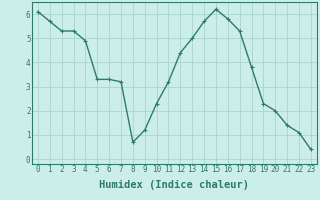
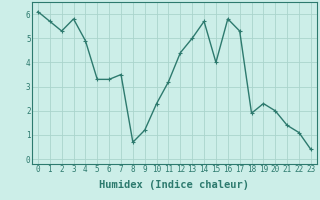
3: 5.3 -> 5.8
7: 3.2 -> 3.5
15: 6.2 -> 4.0
18: 3.8 -> 1.9
